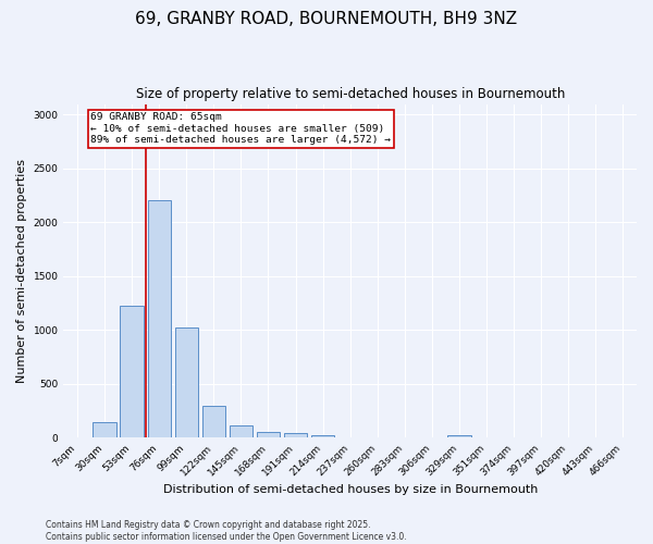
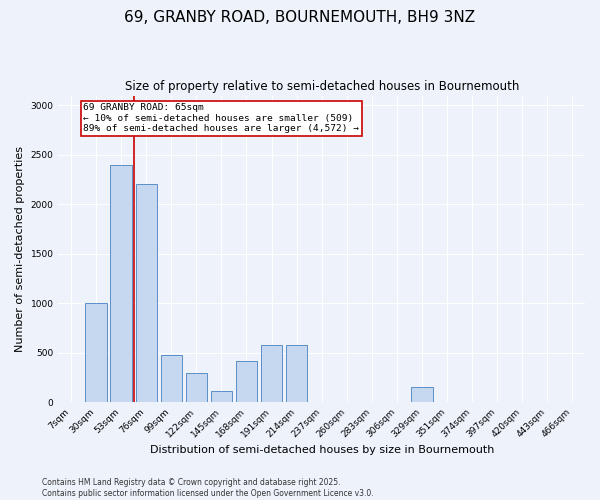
30sqm: 150 -> 1000
53sqm: 1230 -> 2400
99sqm: 1030 -> 480
168sqm: 60 -> 420
191sqm: 40 -> 580
214sqm: 30 -> 580
329sqm: 20 -> 160
